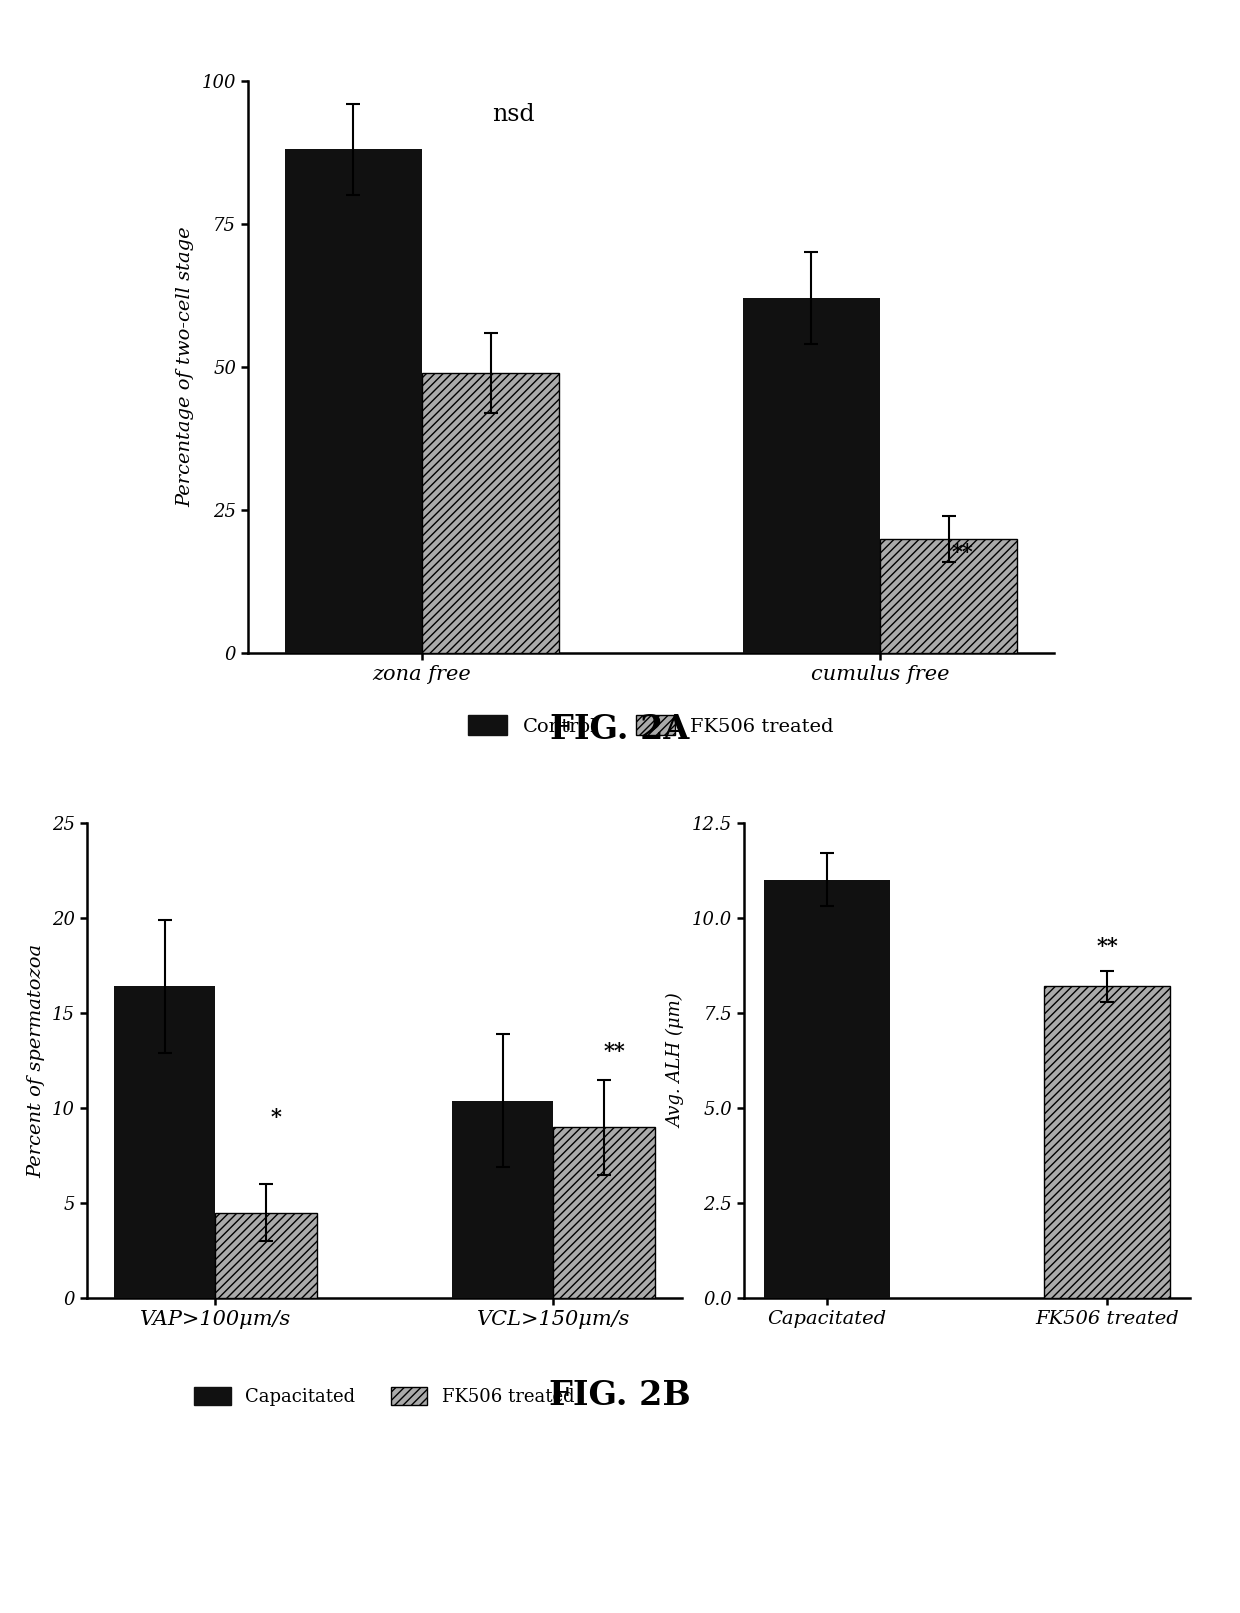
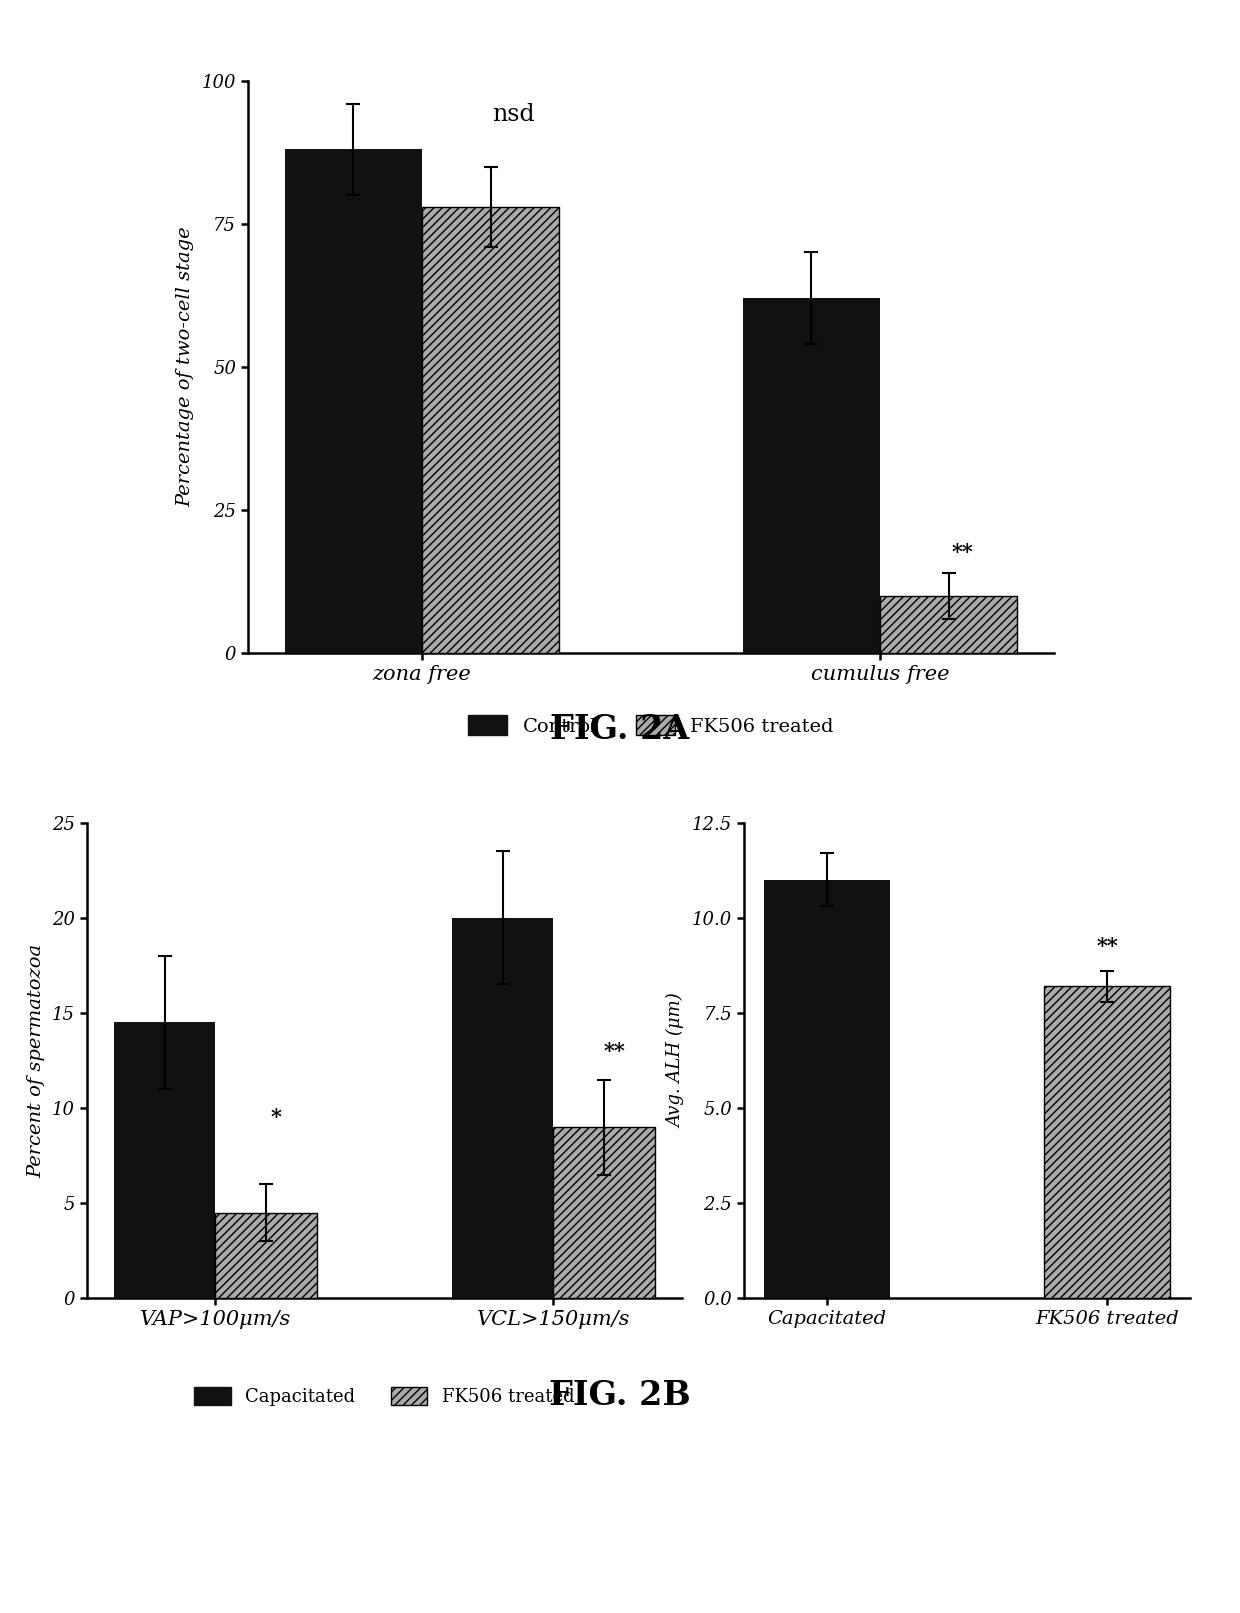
FK506 treated/zona free: 49 -> 78
FK506 treated/cumulus free: 20 -> 10
Capacitated/VAP>100μm/s: 16.4 -> 14.5
Capacitated/VCL>150μm/s: 10.4 -> 20.0
